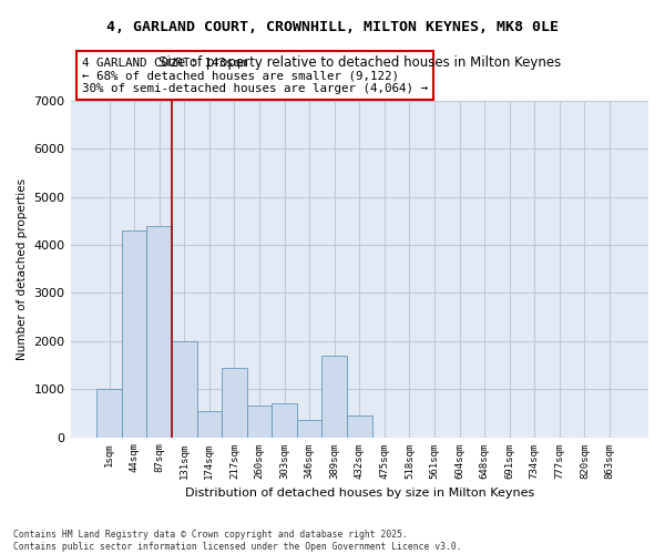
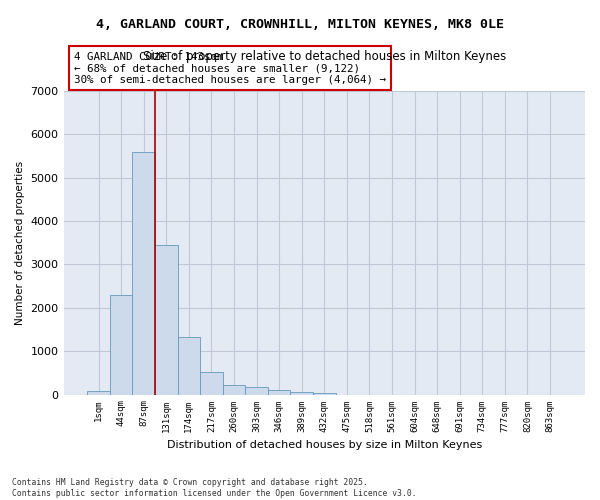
1sqm: 1000 -> 80
44sqm: 4300 -> 2300
87sqm: 4400 -> 5580
131sqm: 2000 -> 3450
174sqm: 550 -> 1320
217sqm: 1450 -> 530
260sqm: 650 -> 210
303sqm: 700 -> 180
346sqm: 350 -> 100
389sqm: 1700 -> 60
432sqm: 450 -> 40
